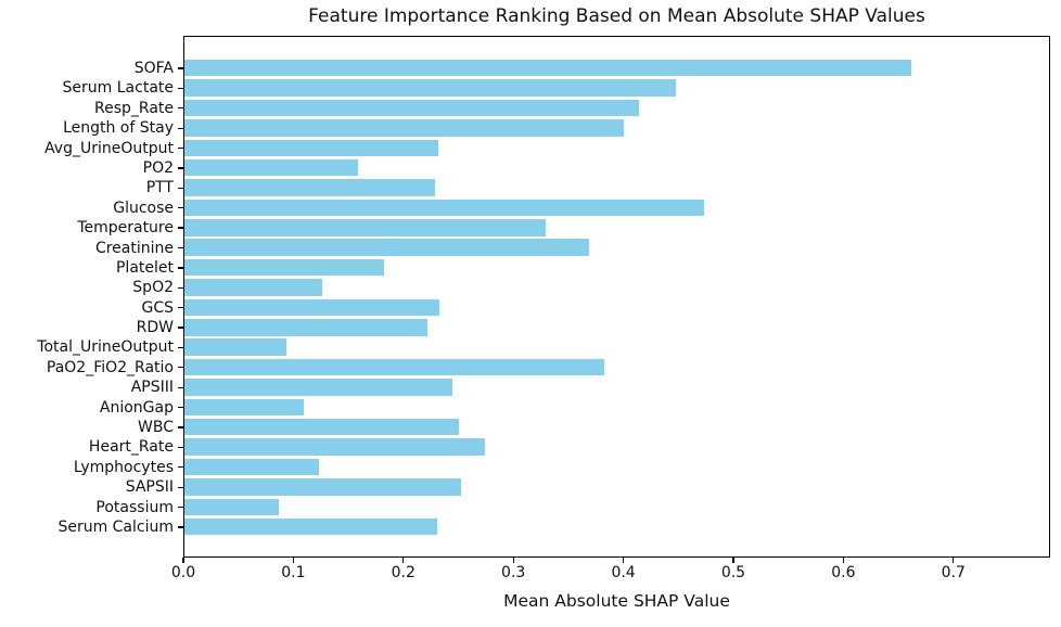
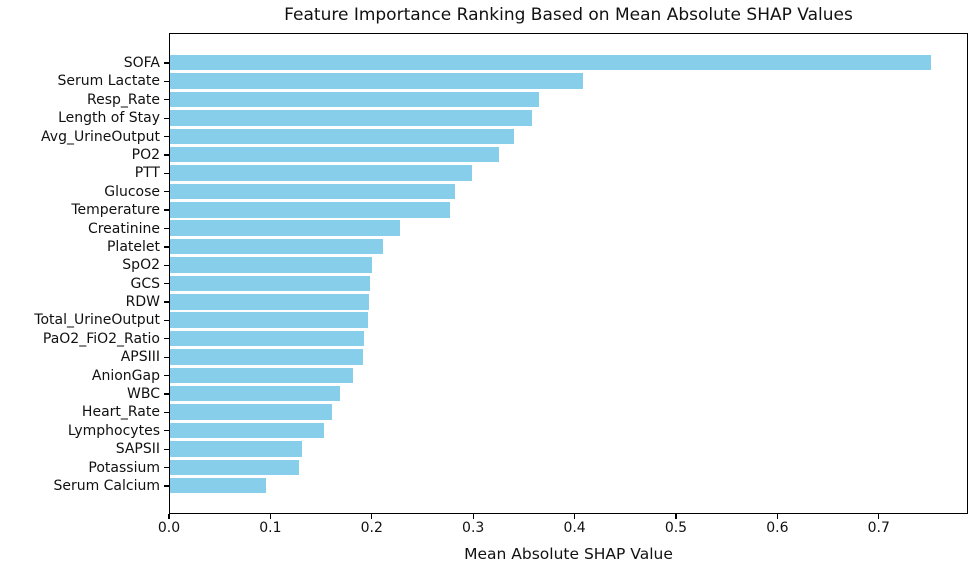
SOFA: 0.661 -> 0.751
Serum Lactate: 0.447 -> 0.407
Resp_Rate: 0.413 -> 0.364
Length of Stay: 0.399 -> 0.357
Avg_UrineOutput: 0.231 -> 0.339
PO2: 0.158 -> 0.324
PTT: 0.228 -> 0.298
Glucose: 0.472 -> 0.281
Temperature: 0.328 -> 0.276
Creatinine: 0.368 -> 0.227
Platelet: 0.181 -> 0.210
SpO2: 0.125 -> 0.199
GCS: 0.232 -> 0.197
RDW: 0.221 -> 0.196
Total_UrineOutput: 0.093 -> 0.195
PaO2_FiO2_Ratio: 0.382 -> 0.191
APSIII: 0.244 -> 0.190
AnionGap: 0.108 -> 0.180
WBC: 0.250 -> 0.168
Heart_Rate: 0.273 -> 0.160
Lymphocytes: 0.122 -> 0.152
SAPSII: 0.251 -> 0.130
Potassium: 0.086 -> 0.127
Serum Calcium: 0.230 -> 0.095
